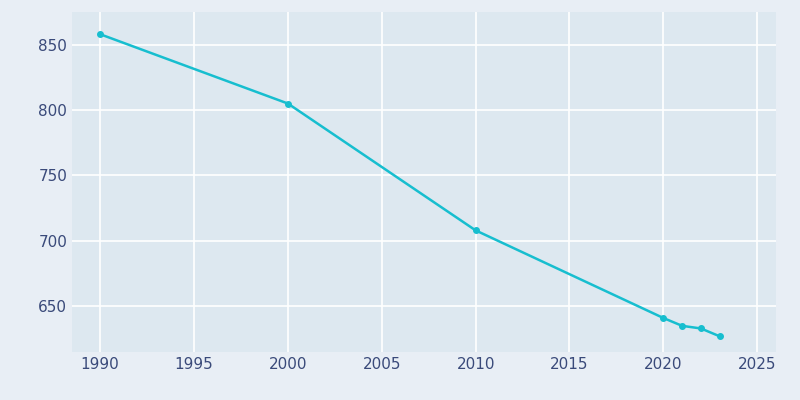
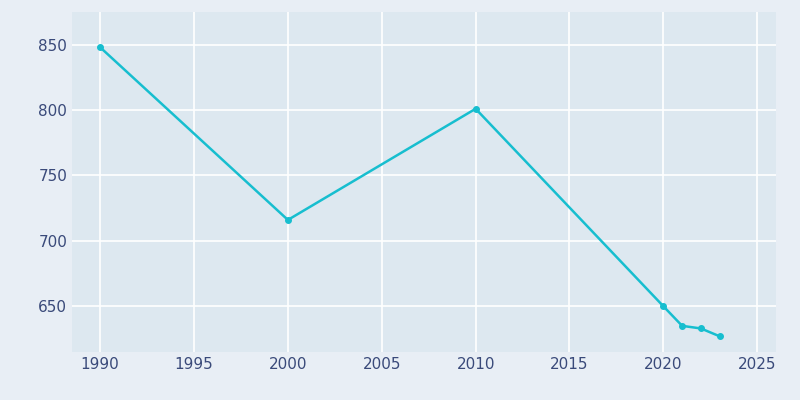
1990: 858 -> 848
2000: 805 -> 716
2010: 708 -> 801
2020: 641 -> 650
